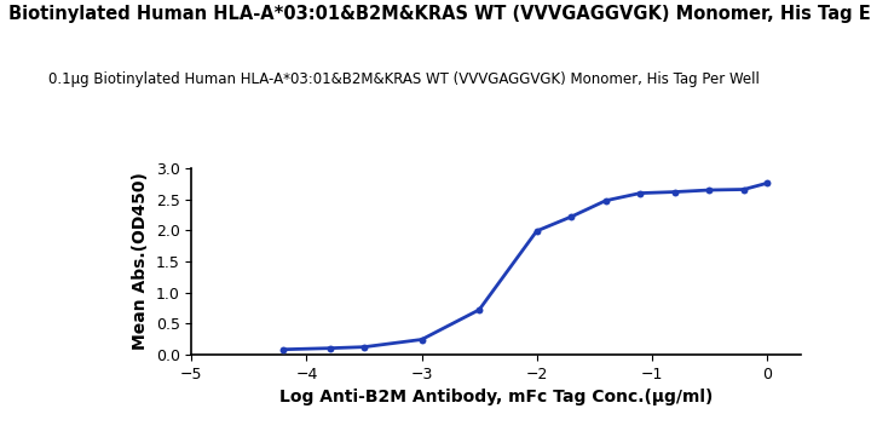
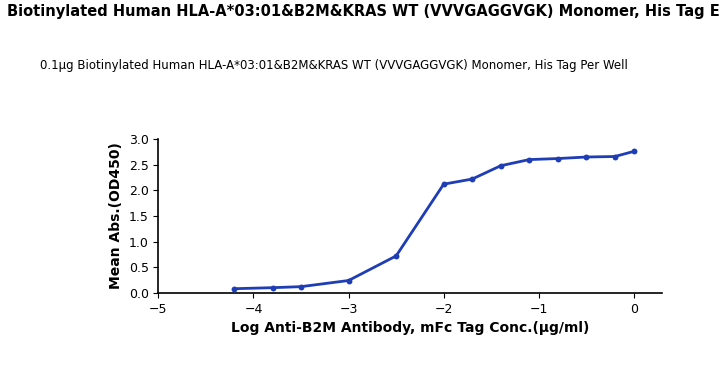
−2: 1.99 -> 2.12
